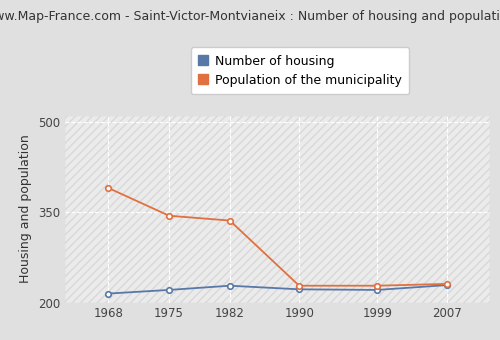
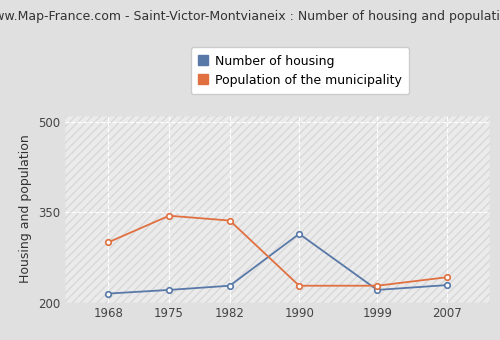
Population of the municipality/1968: 390 -> 300
Number of housing/1990: 222 -> 314
Population of the municipality/2007: 231 -> 242
